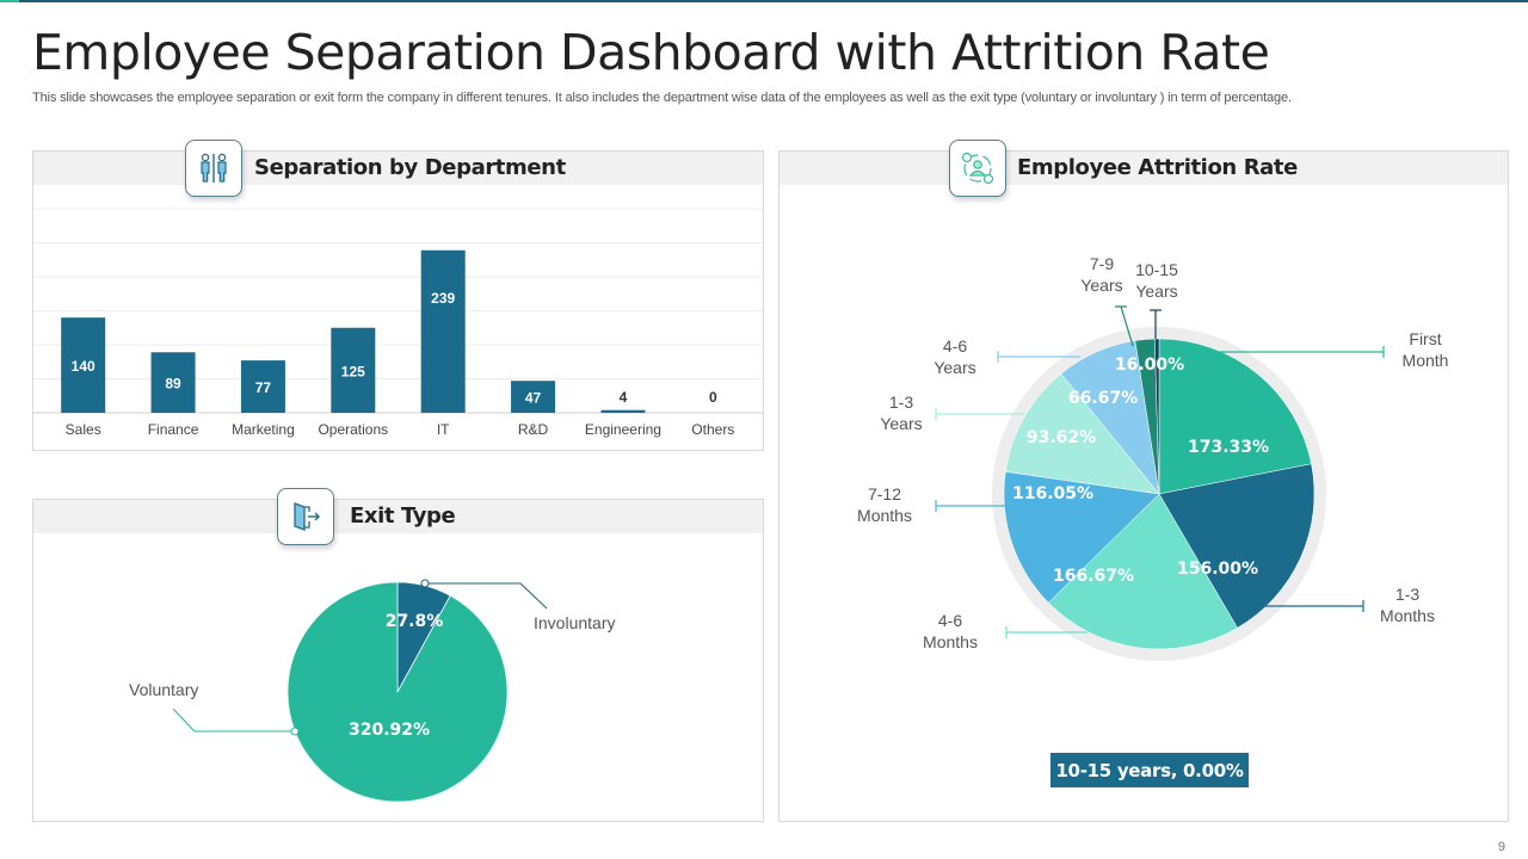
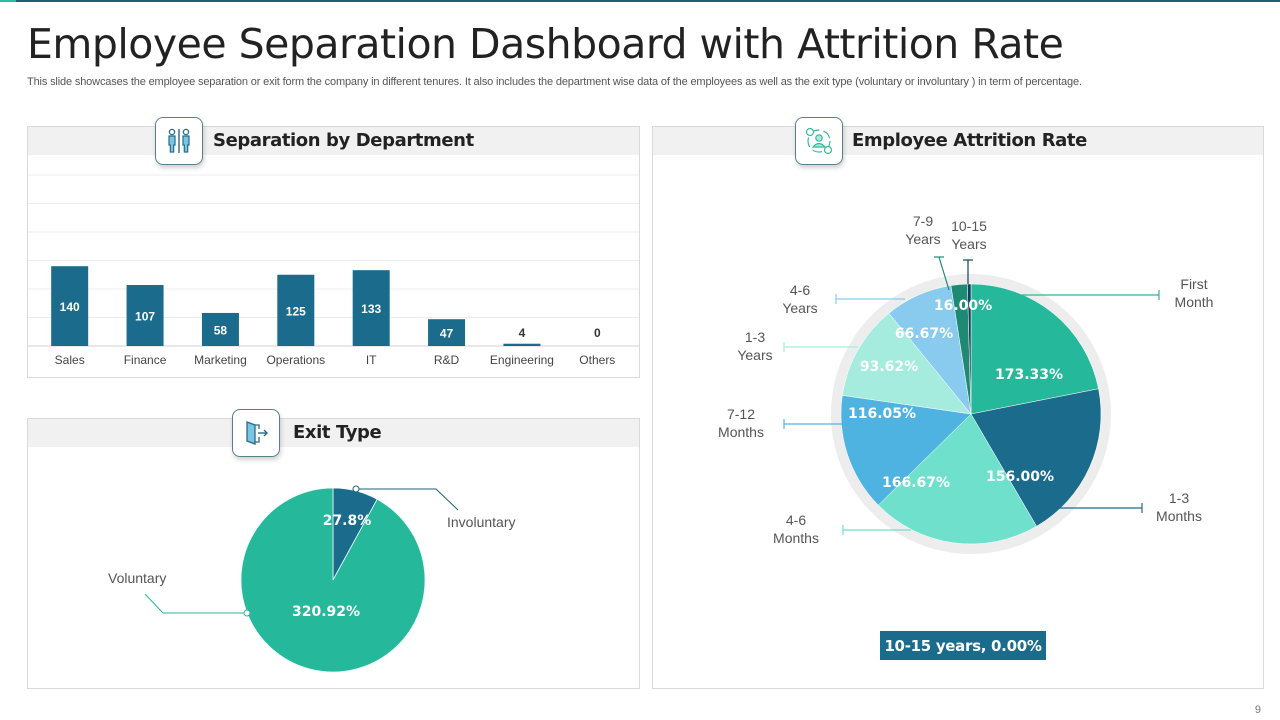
Separation by Department/Finance: 89 -> 107
Separation by Department/Marketing: 77 -> 58
Separation by Department/IT: 239 -> 133
